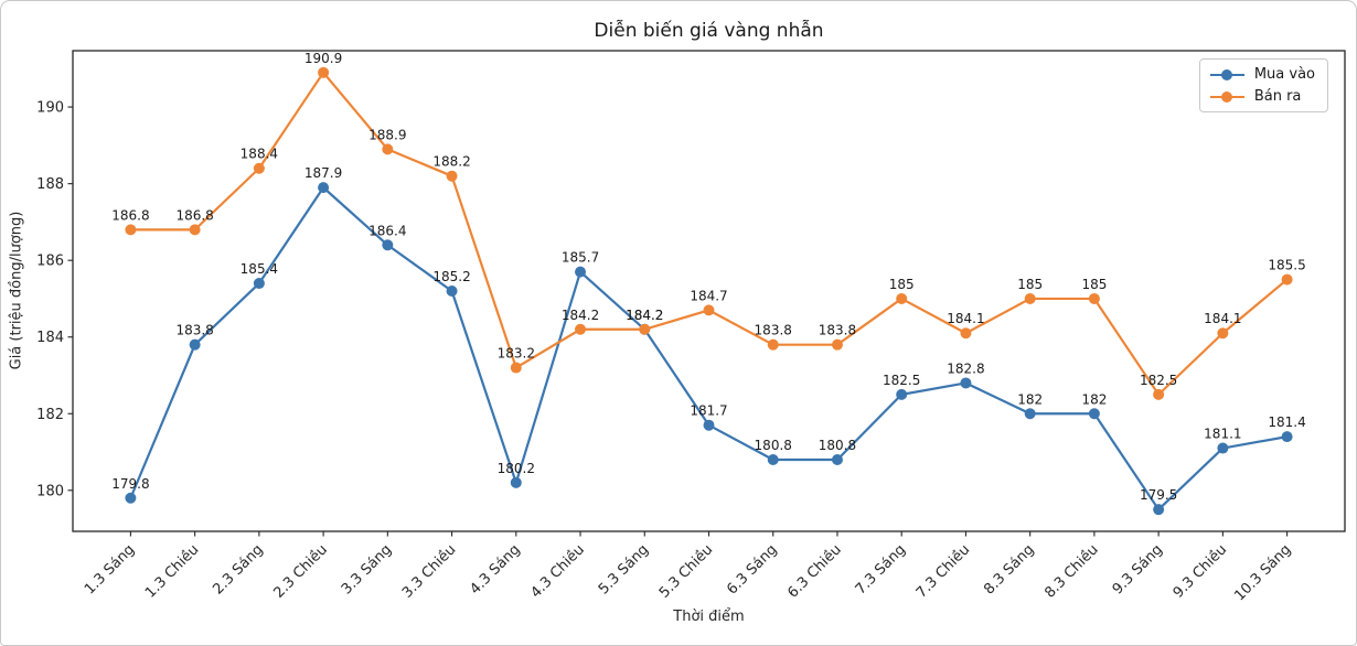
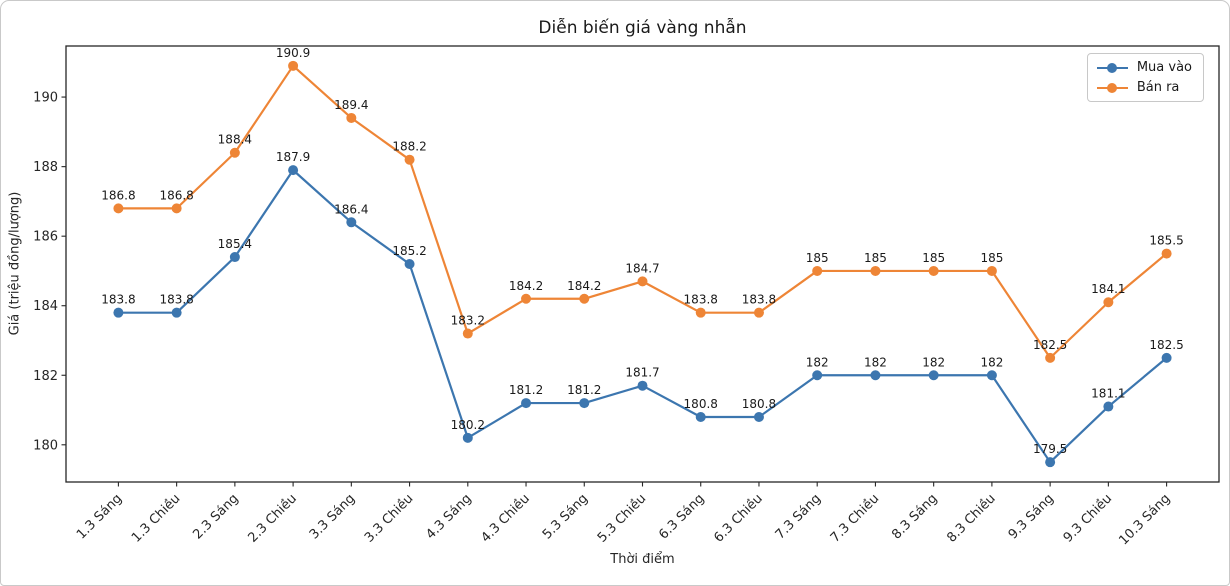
Mua vào/1.3 Sáng: 179.8 -> 183.8
Bán ra/3.3 Sáng: 188.9 -> 189.4
Mua vào/4.3 Chiều: 185.7 -> 181.2
Mua vào/5.3 Sáng: 184.2 -> 181.2
Mua vào/7.3 Sáng: 182.5 -> 182
Mua vào/7.3 Chiều: 182.8 -> 182
Bán ra/7.3 Chiều: 184.1 -> 185
Mua vào/10.3 Sáng: 181.4 -> 182.5
